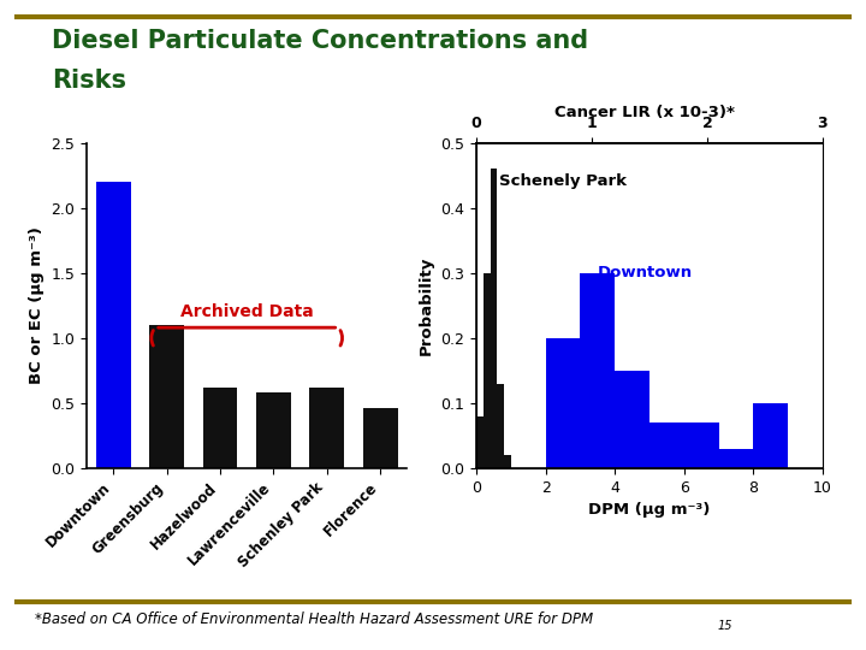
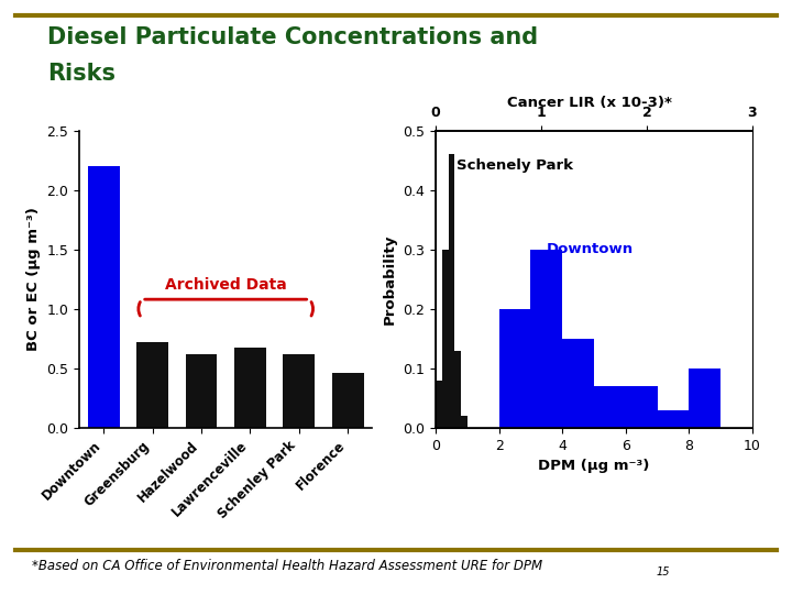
Greensburg: 1.10 -> 0.72
Lawrenceville: 0.58 -> 0.67
